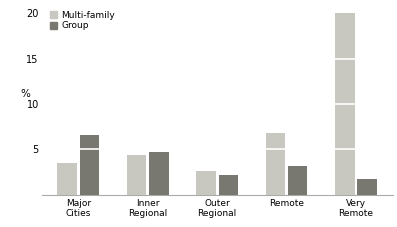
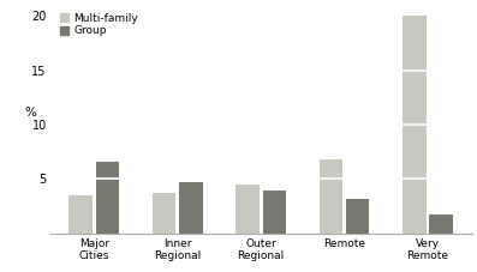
Multi-family/Inner Regional: 4.4 -> 3.7
Multi-family/Outer Regional: 2.6 -> 4.5
Group/Outer Regional: 2.2 -> 3.9
